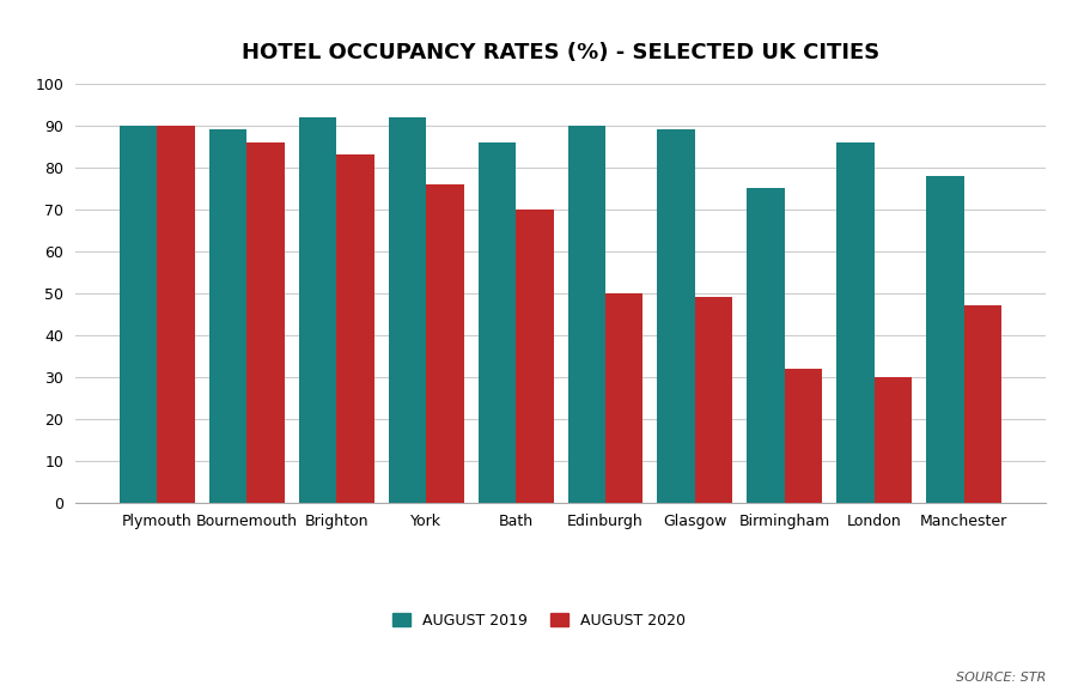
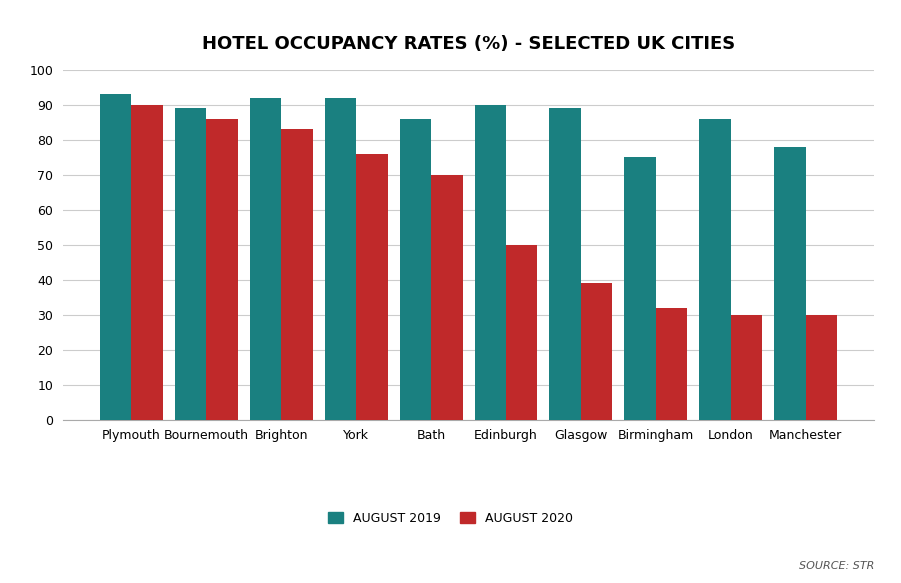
AUGUST 2019/Plymouth: 90 -> 93
AUGUST 2020/Glasgow: 49 -> 39
AUGUST 2020/Manchester: 47 -> 30
